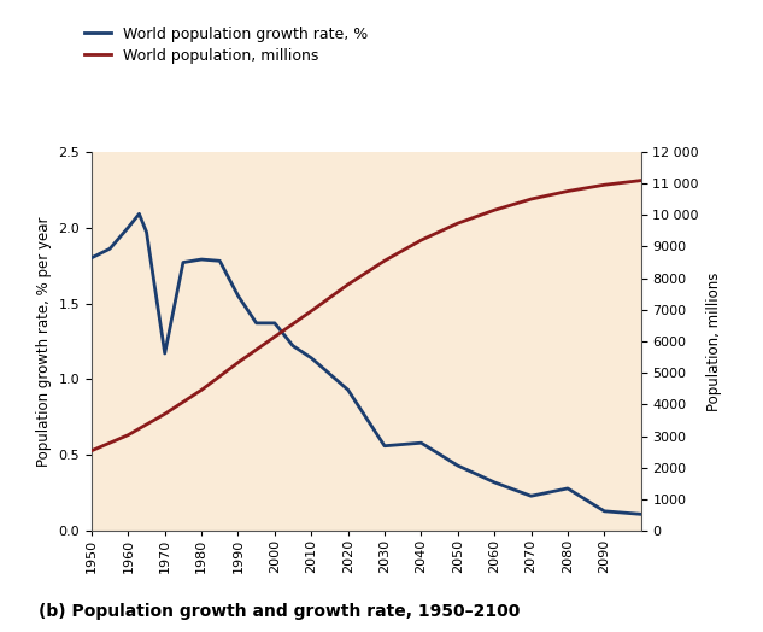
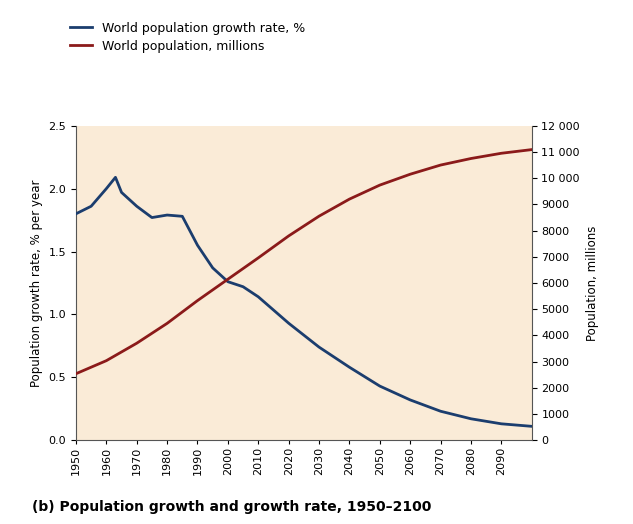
World population growth rate, %/1970: 1.17 -> 1.86
World population growth rate, %/2000: 1.37 -> 1.26
World population growth rate, %/2030: 0.56 -> 0.74
World population growth rate, %/2080: 0.28 -> 0.17
